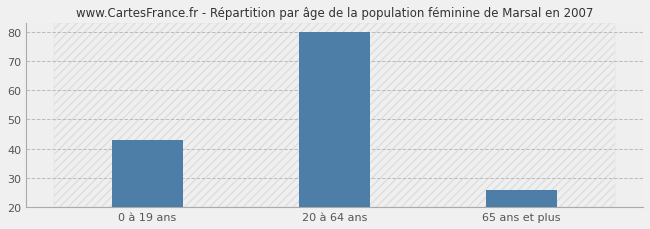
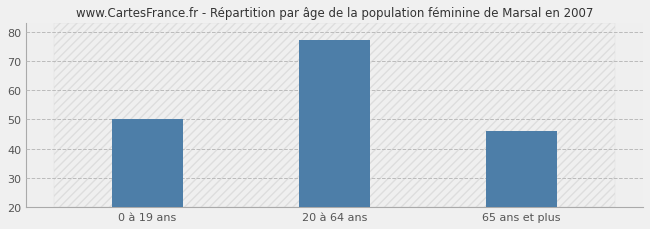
0 à 19 ans: 43 -> 50
20 à 64 ans: 80 -> 77
65 ans et plus: 26 -> 46
